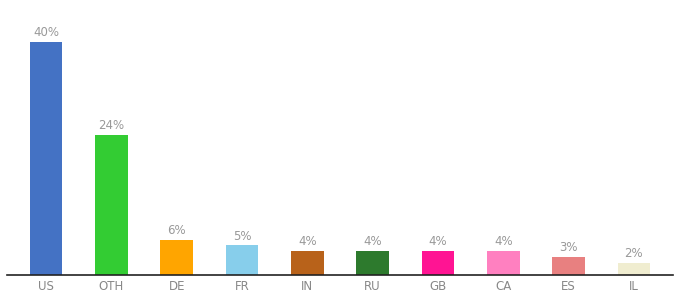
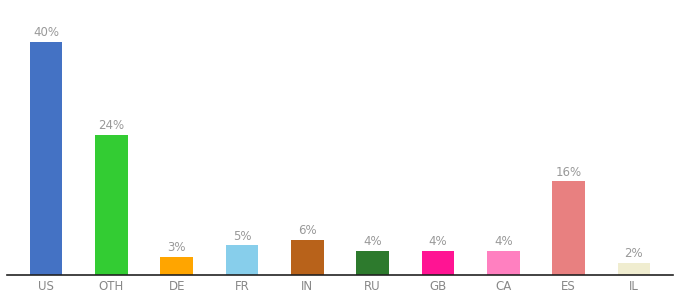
DE: 6% -> 3%
IN: 4% -> 6%
ES: 3% -> 16%
